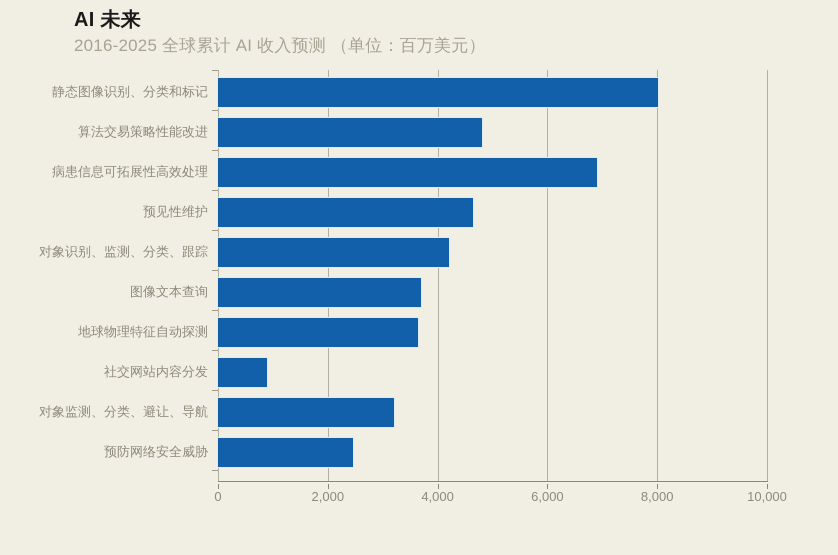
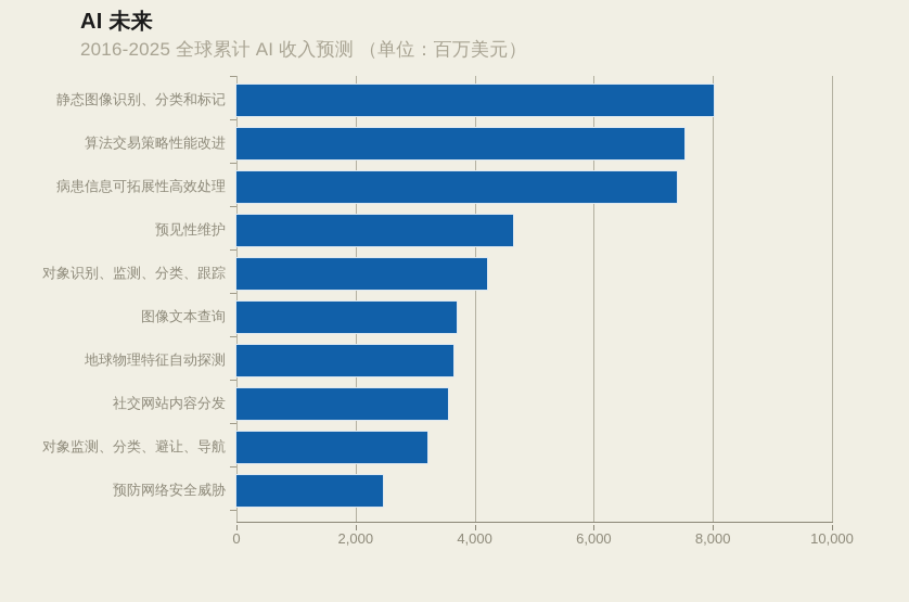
算法交易策略性能改进: 4800 -> 7500
病患信息可拓展性高效处理: 6900 -> 7400
社交网站内容分发: 900 -> 3600
